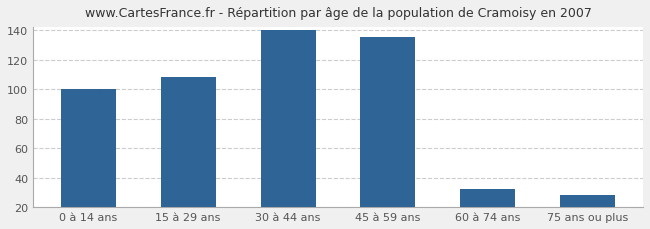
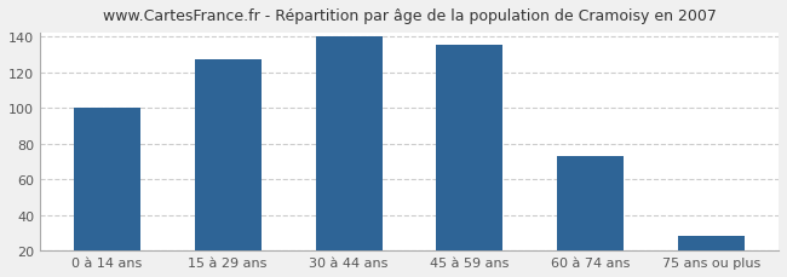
15 à 29 ans: 108 -> 127
60 à 74 ans: 32 -> 73
